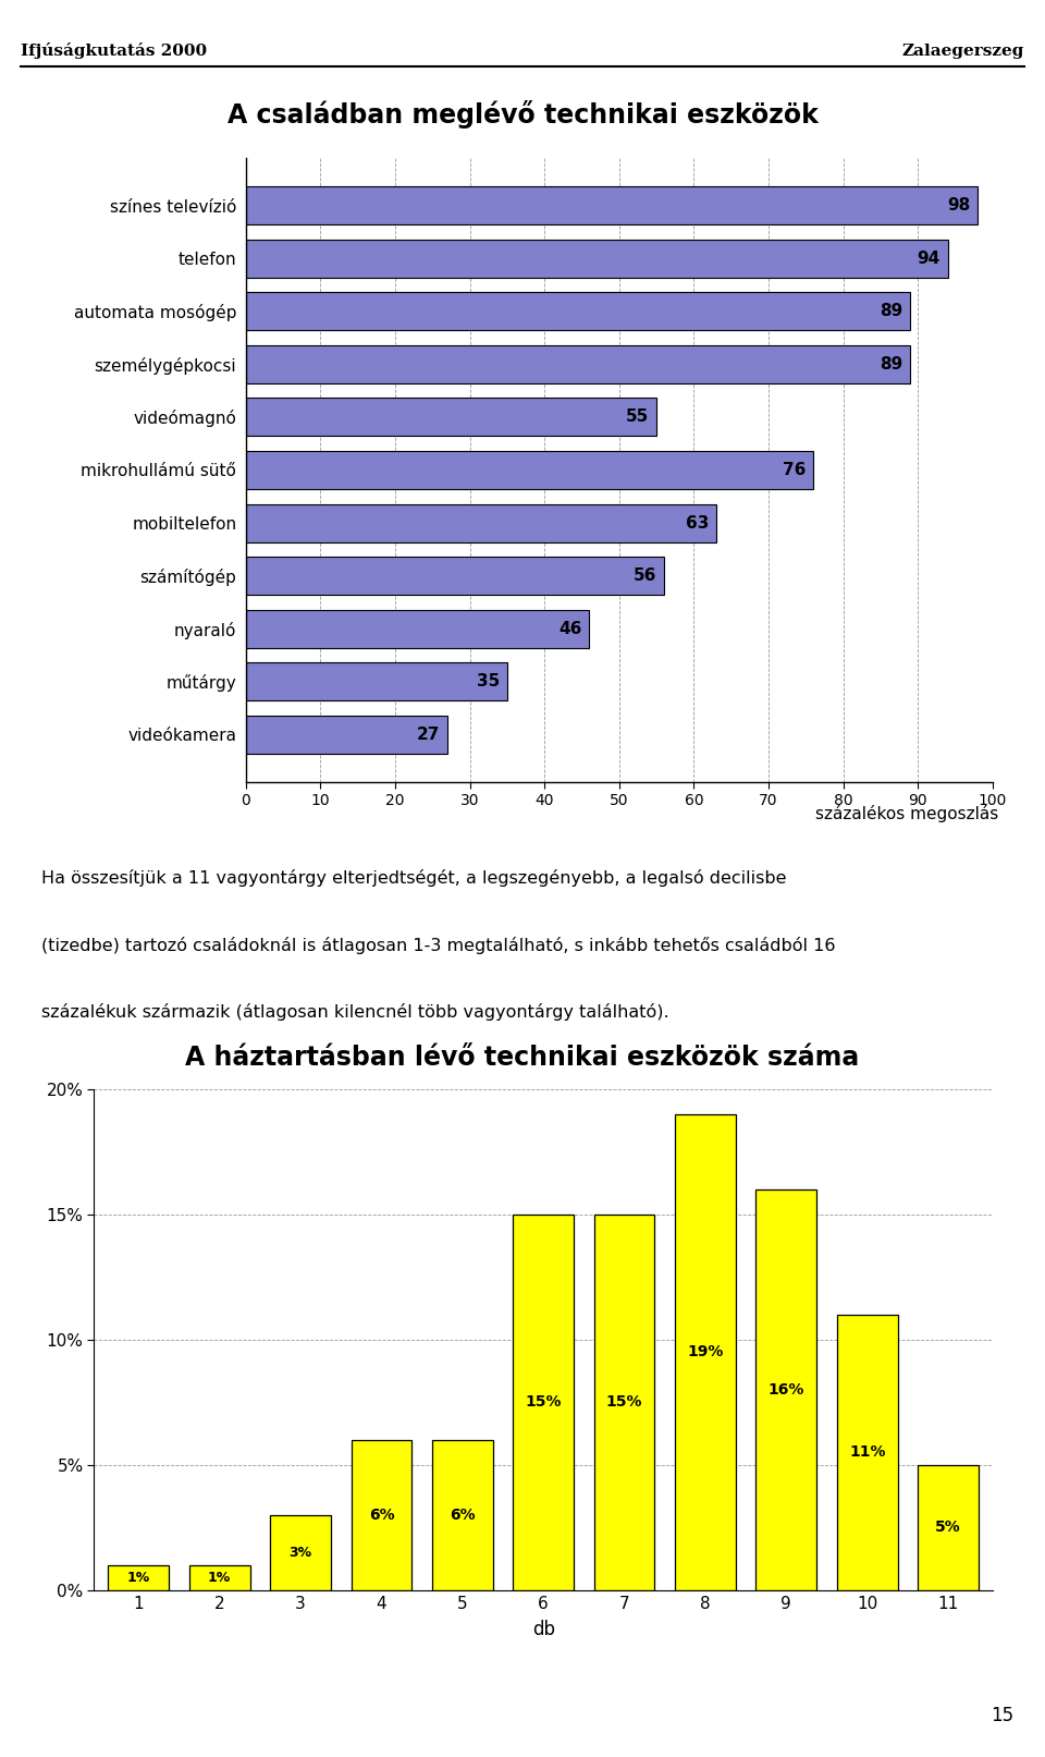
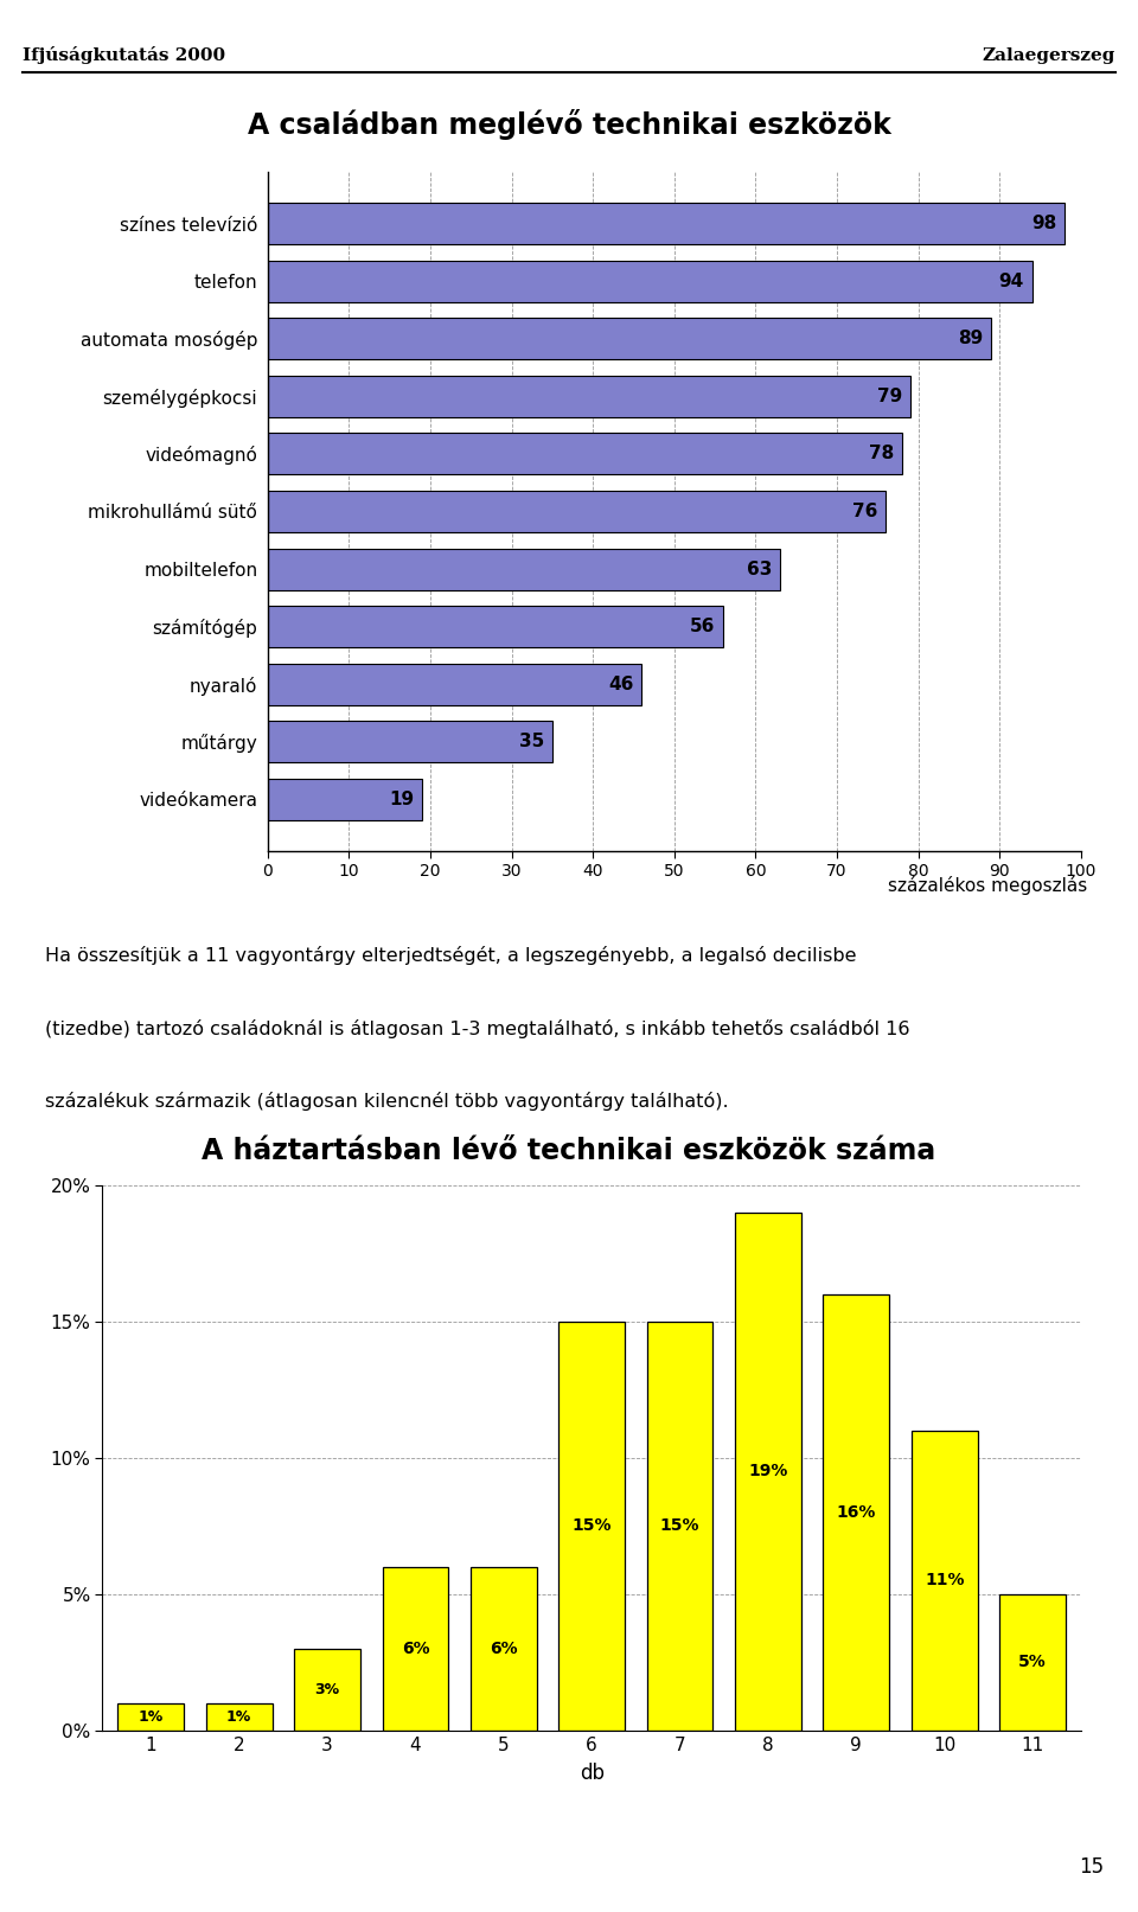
személygépkocsi: 89 -> 79
videómagnó: 55 -> 78
videókamera: 27 -> 19
